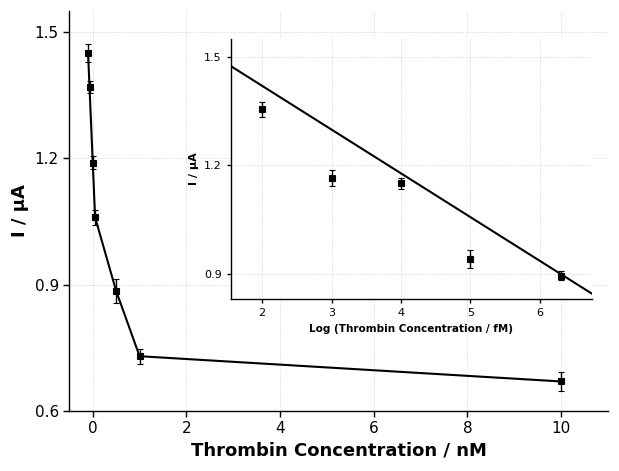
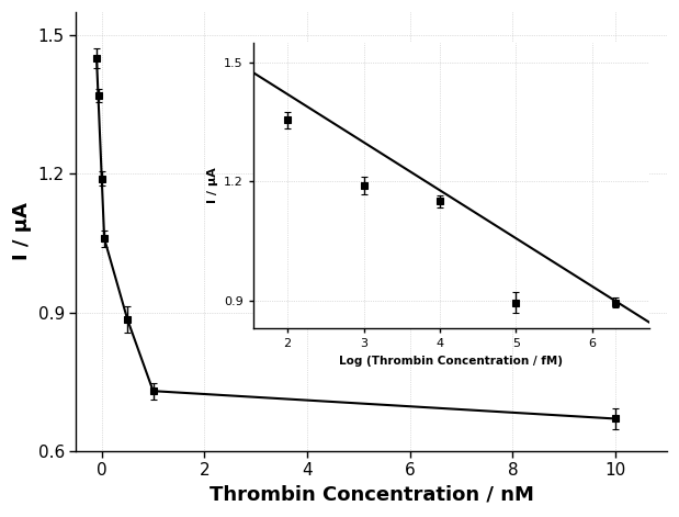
3: 1.165 -> 1.190
5: 0.940 -> 0.895
